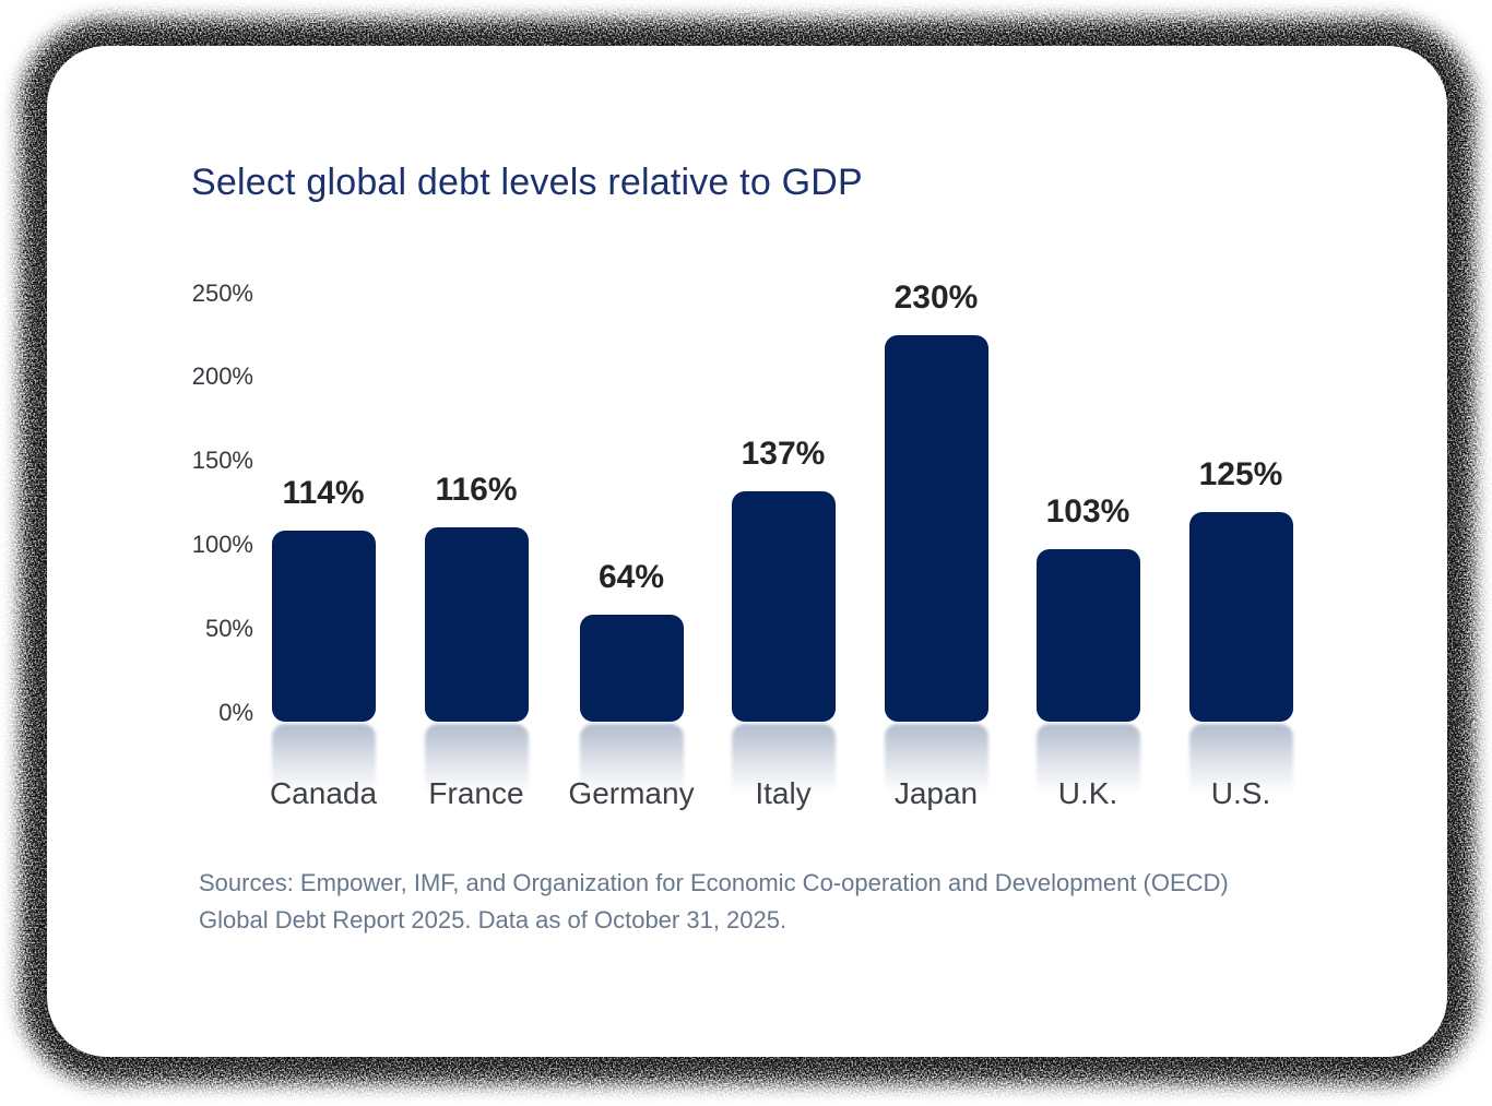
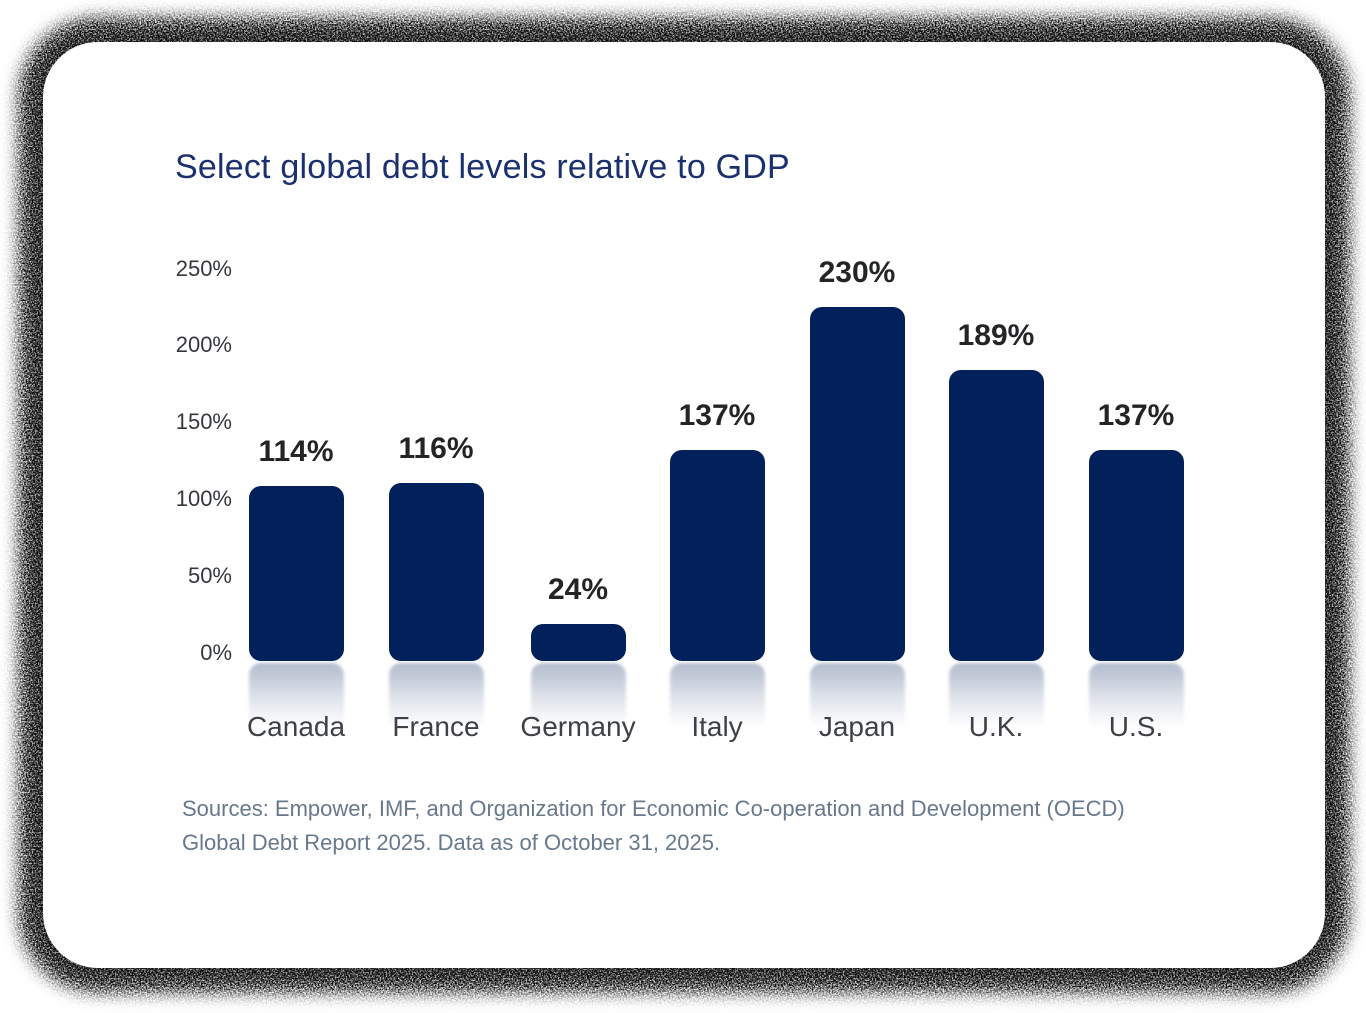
Germany: 64% -> 24%
U.K.: 103% -> 189%
U.S.: 125% -> 137%
